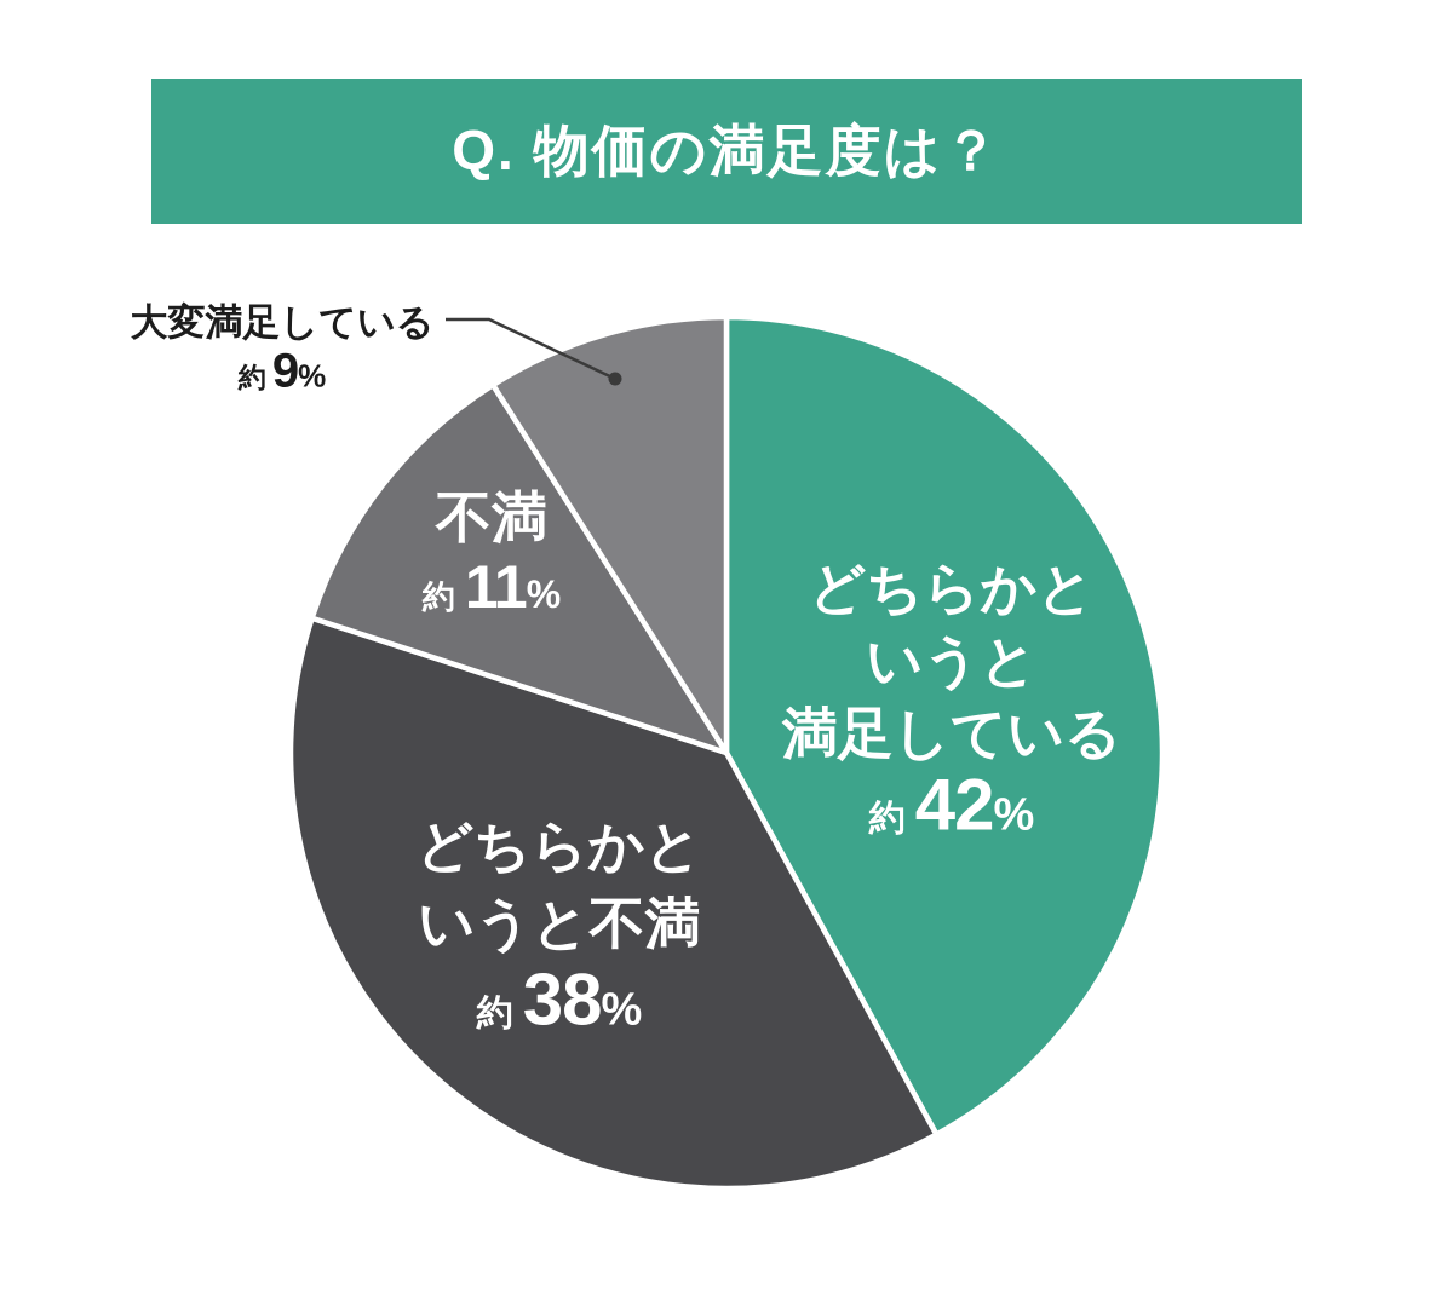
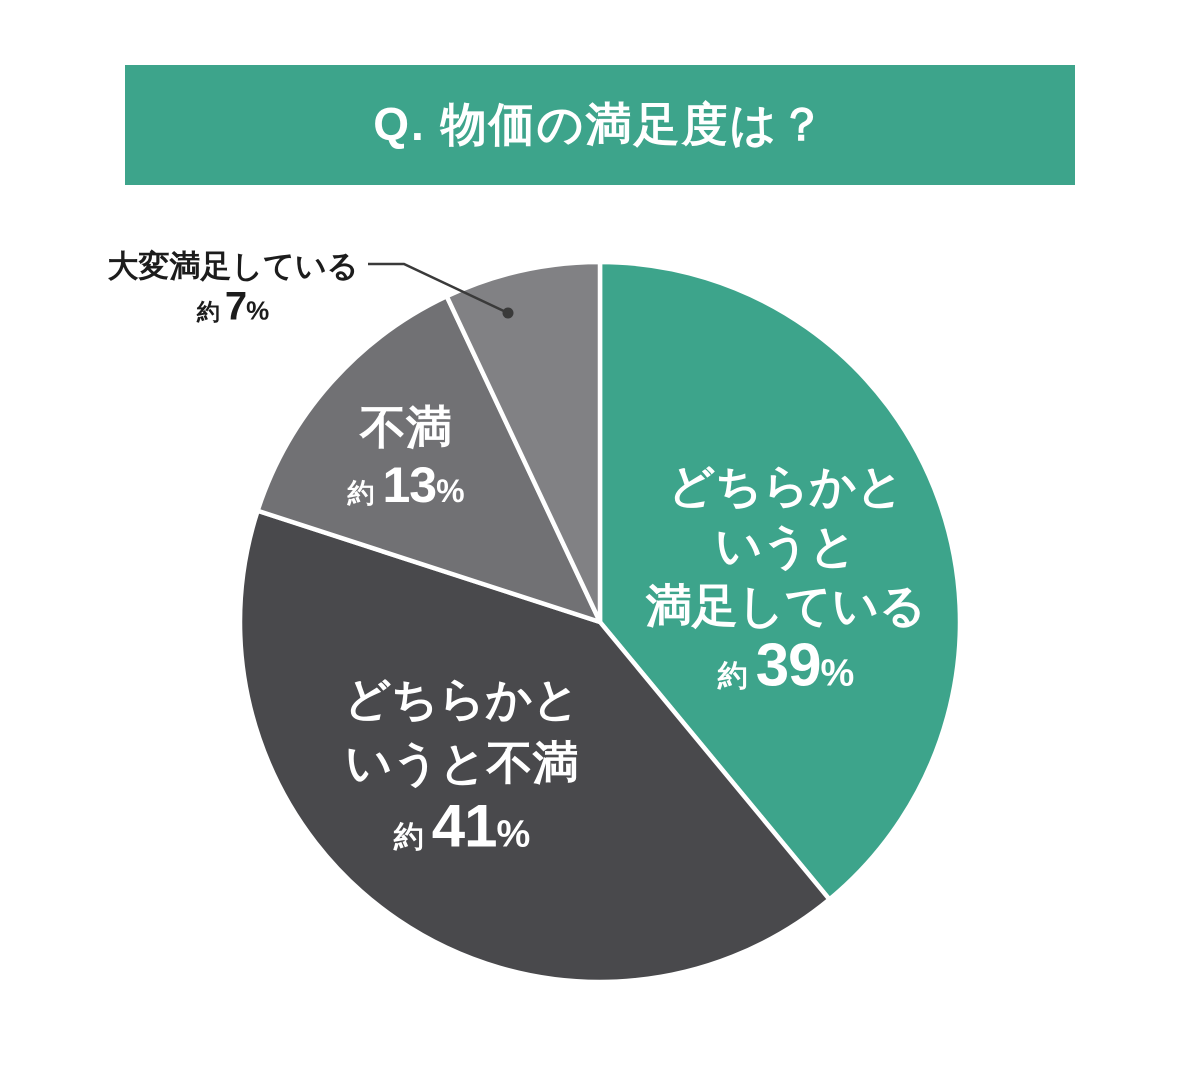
どちらかというと満足している: 42 -> 39
どちらかというと不満: 38 -> 41
不満: 11 -> 13
大変満足している: 9 -> 7
